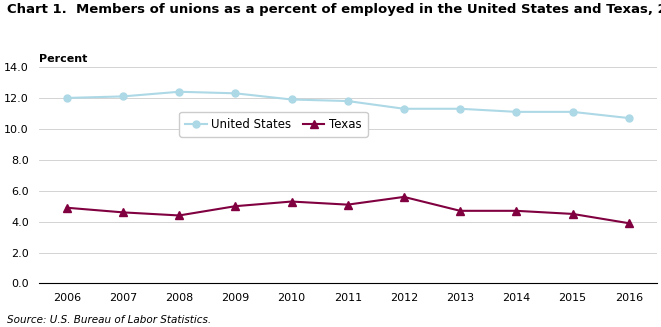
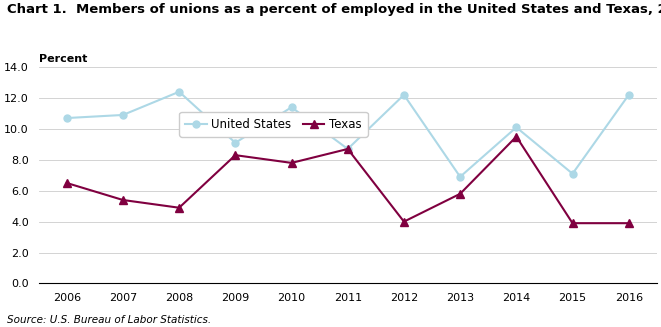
United States/2006: 12.0 -> 10.7
Texas/2006: 4.9 -> 6.5
United States/2007: 12.1 -> 10.9
Texas/2007: 4.6 -> 5.4
Texas/2008: 4.4 -> 4.9
United States/2009: 12.3 -> 9.1
Texas/2009: 5.0 -> 8.3
United States/2010: 11.9 -> 11.4
Texas/2010: 5.3 -> 7.8
United States/2011: 11.8 -> 8.7
Texas/2011: 5.1 -> 8.7
United States/2012: 11.3 -> 12.2
Texas/2012: 5.6 -> 4.0
United States/2013: 11.3 -> 6.9
Texas/2013: 4.7 -> 5.8
United States/2014: 11.1 -> 10.1
Texas/2014: 4.7 -> 9.5
United States/2015: 11.1 -> 7.1
Texas/2015: 4.5 -> 3.9
United States/2016: 10.7 -> 12.2
